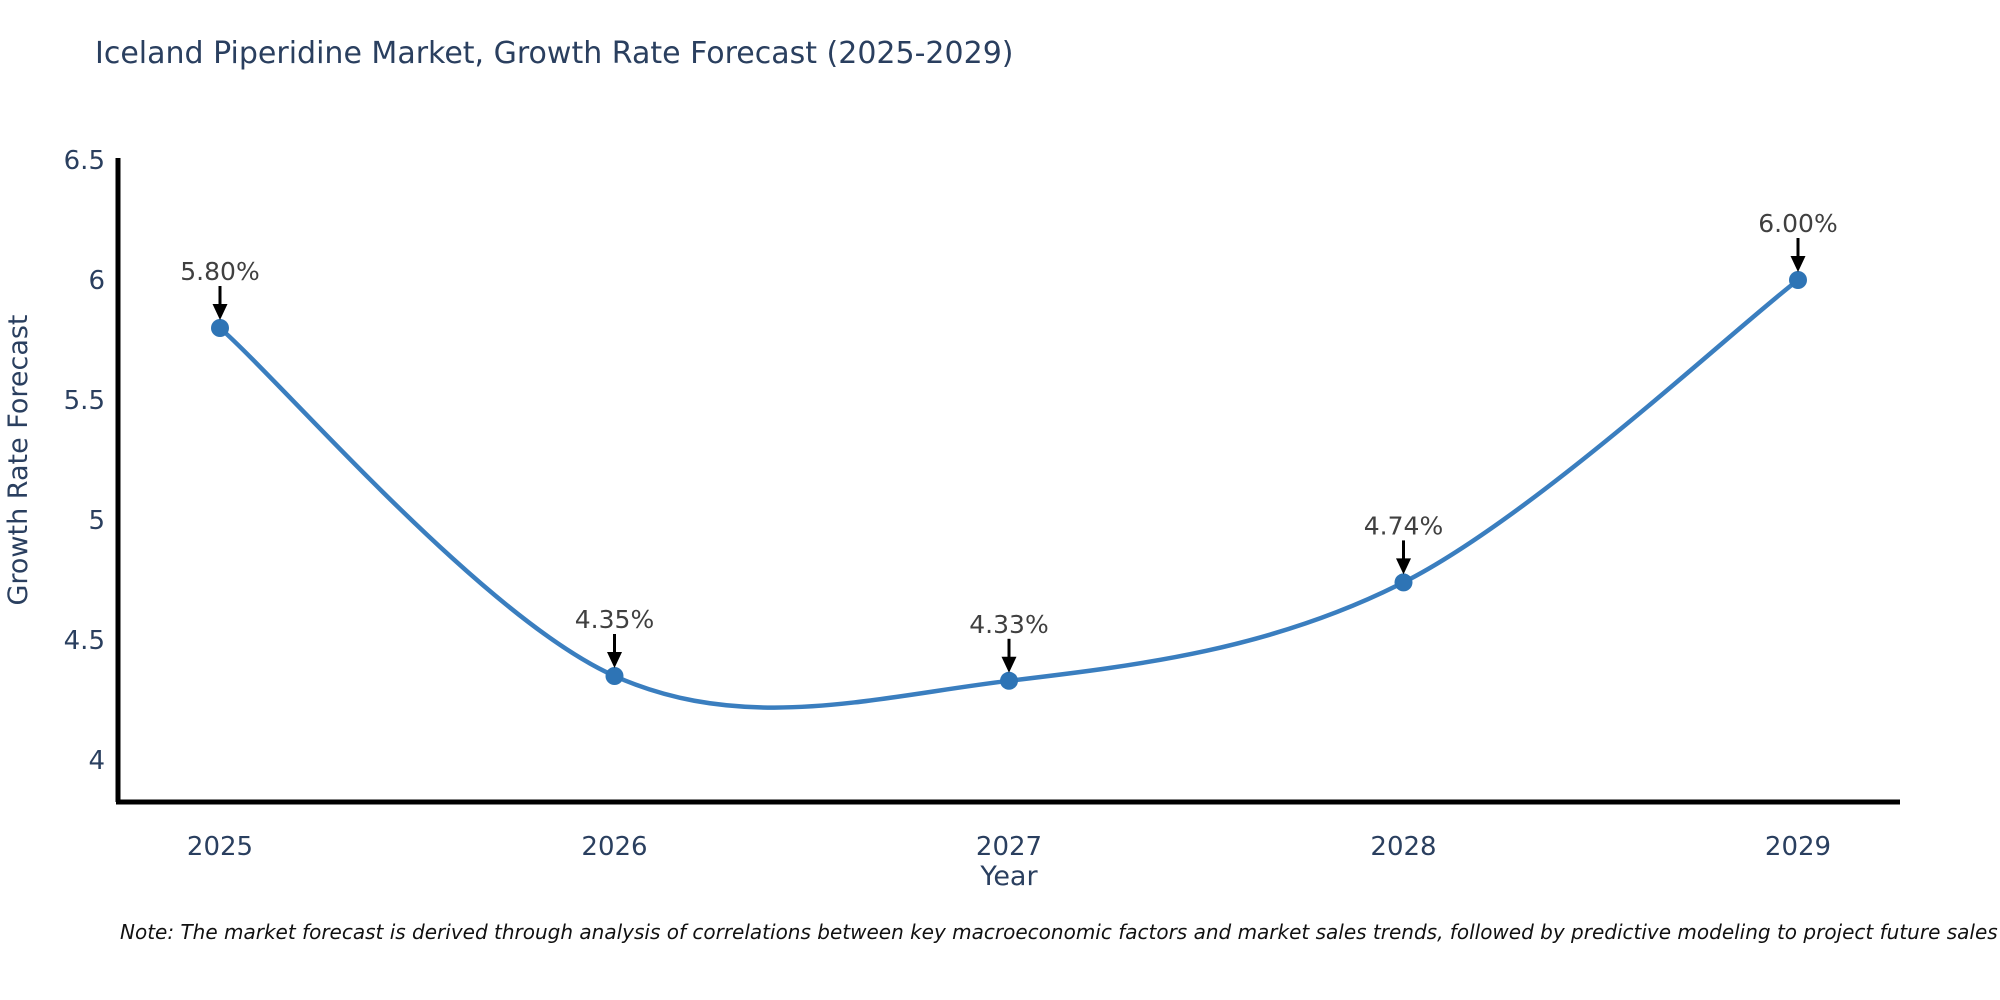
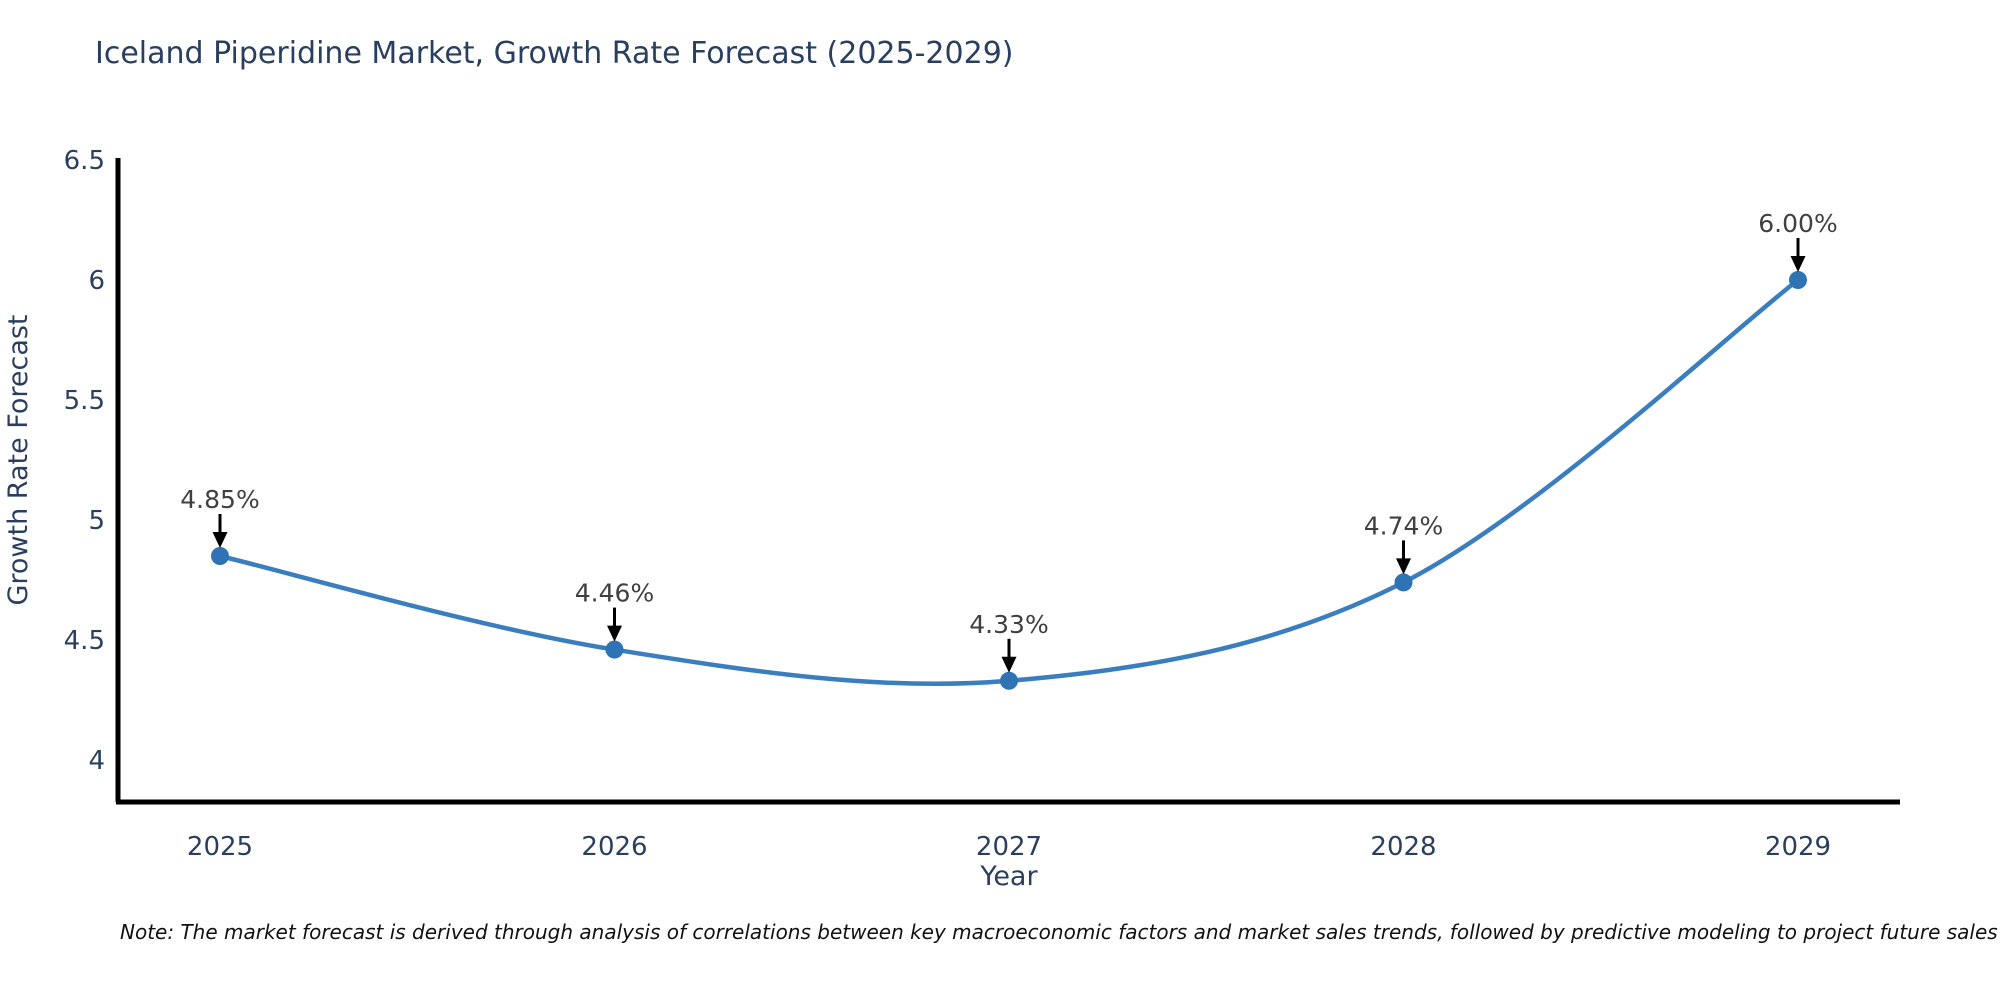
2025: 5.80% -> 4.85%
2026: 4.35% -> 4.46%
